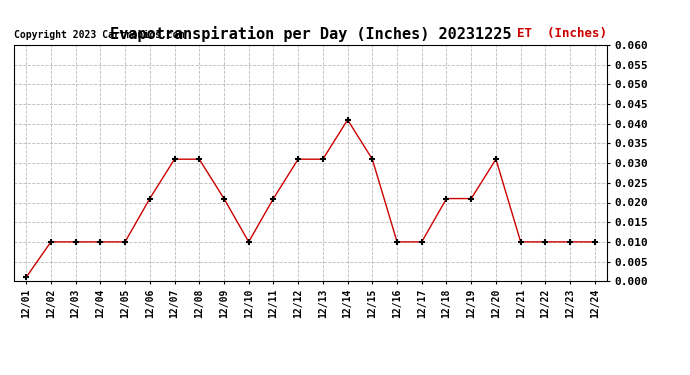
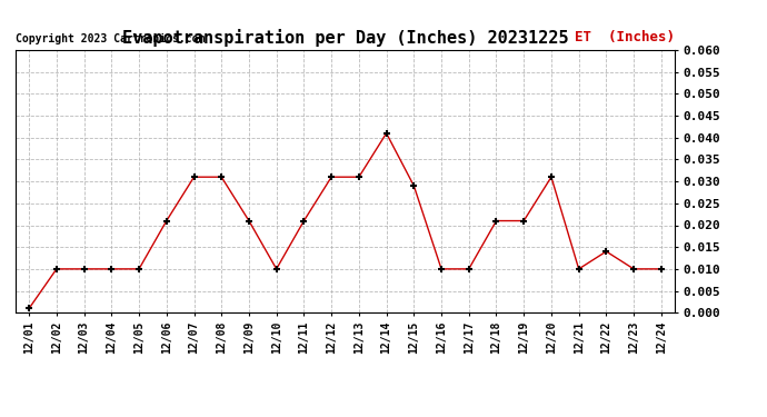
12/15: 0.031 -> 0.029
12/22: 0.010 -> 0.014
